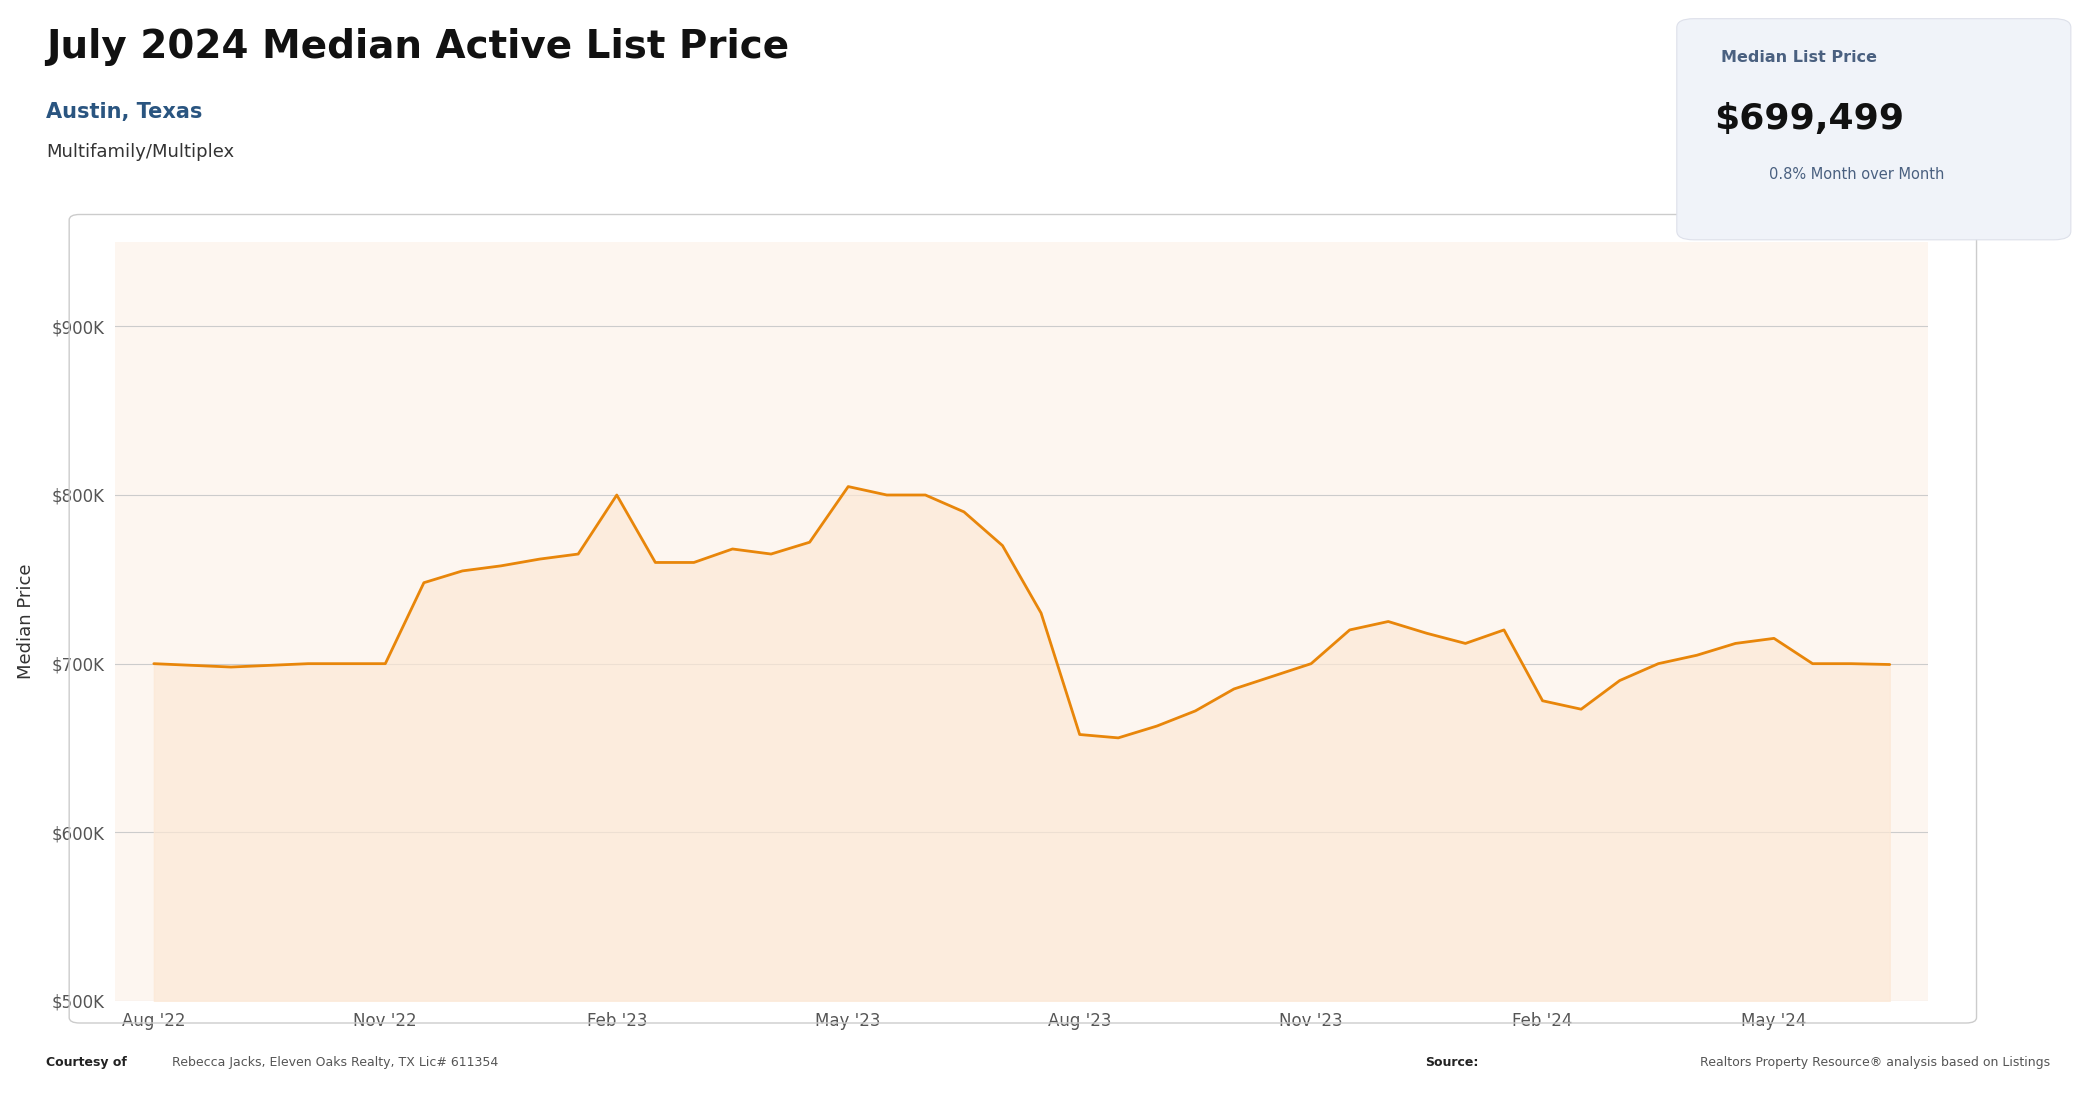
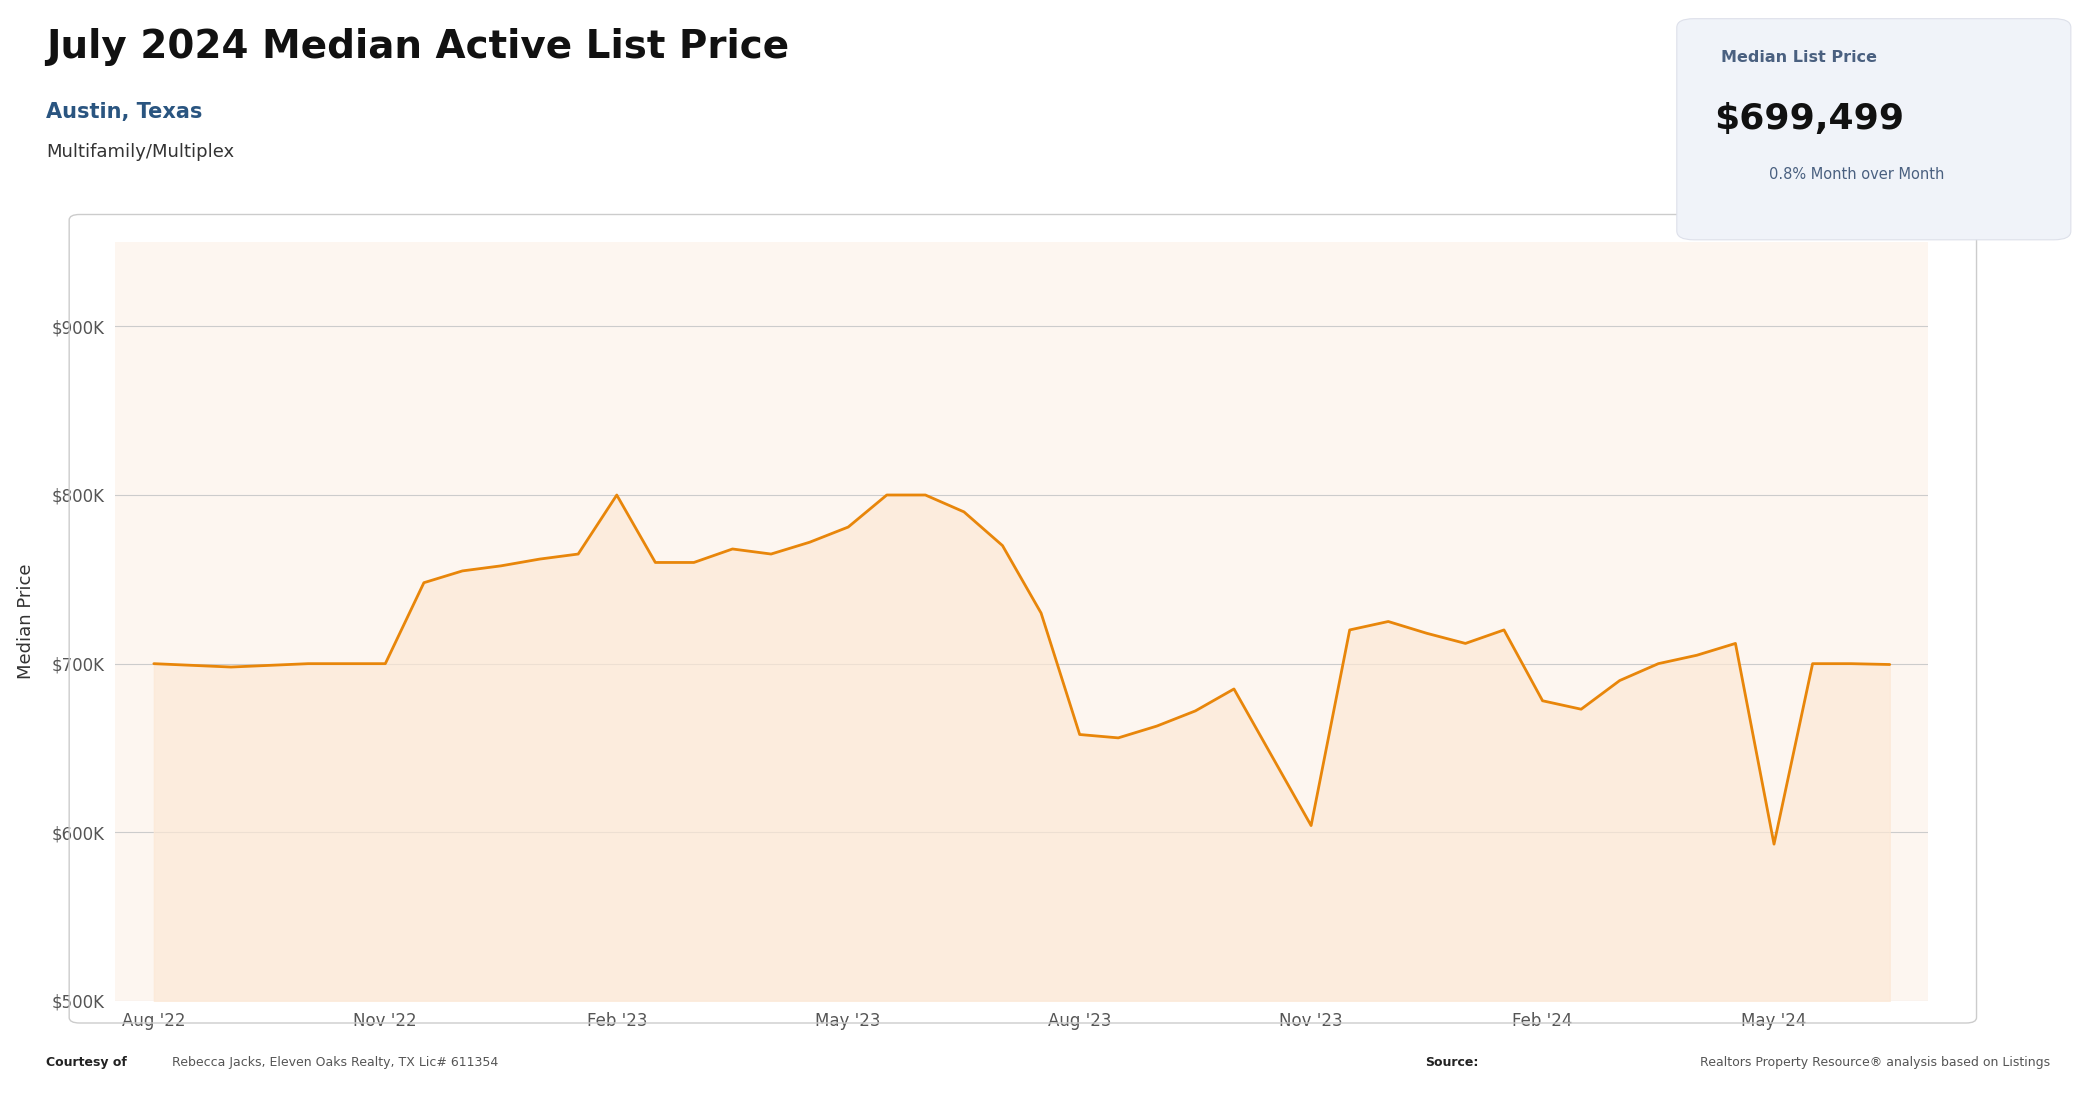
May '23: $805K -> $781K
Nov '23: $700K -> $604K
May '24: $715K -> $593K
